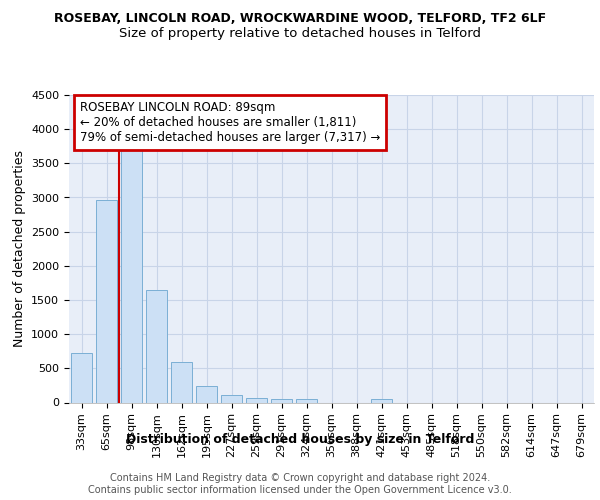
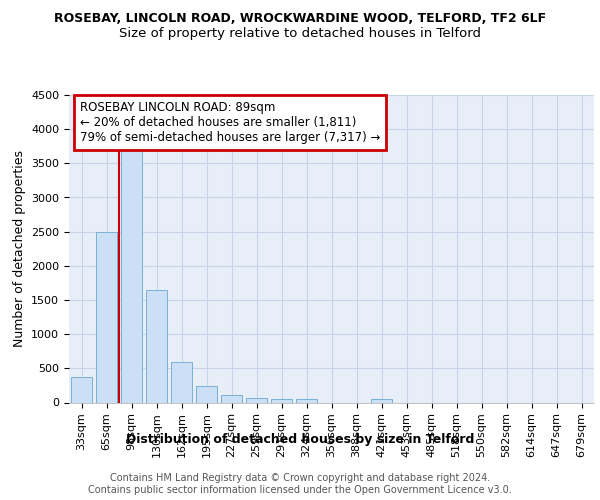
33sqm: 720 -> 380
65sqm: 2960 -> 2500
